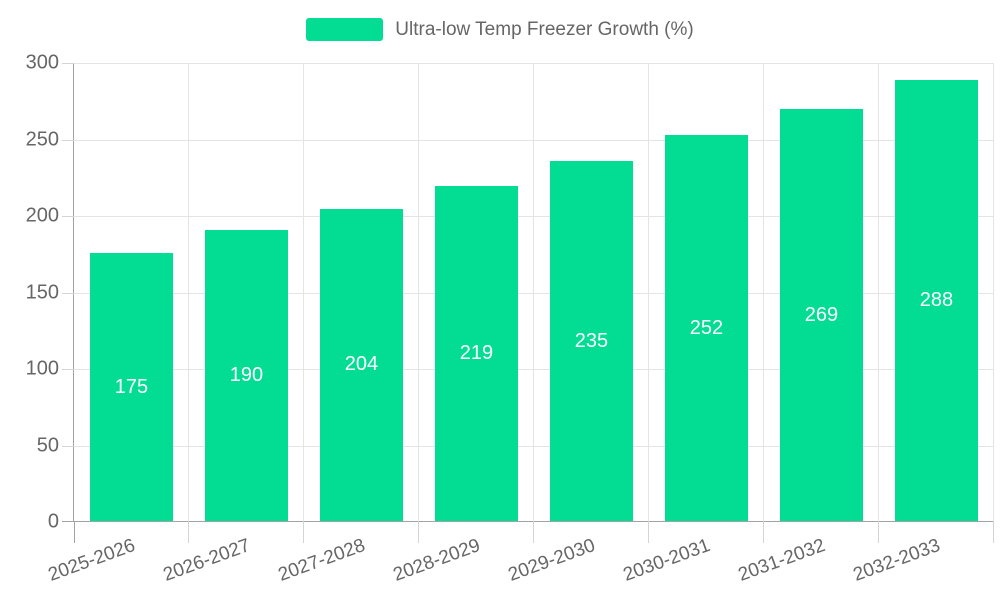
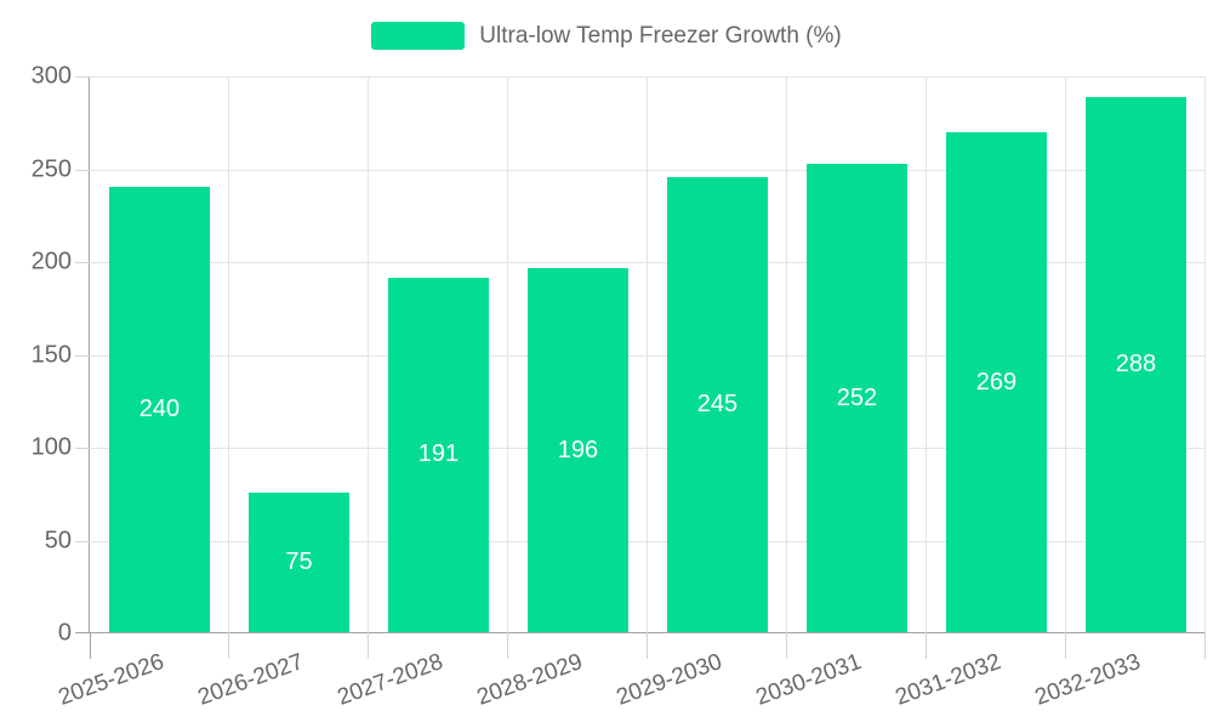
2025-2026: 175 -> 240
2026-2027: 190 -> 75
2027-2028: 204 -> 191
2028-2029: 219 -> 196
2029-2030: 235 -> 245
